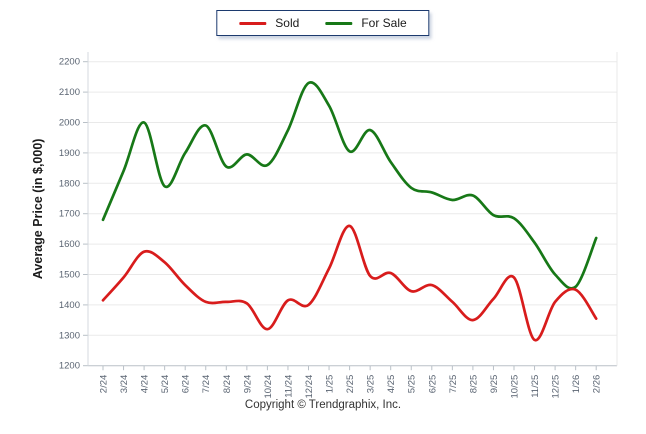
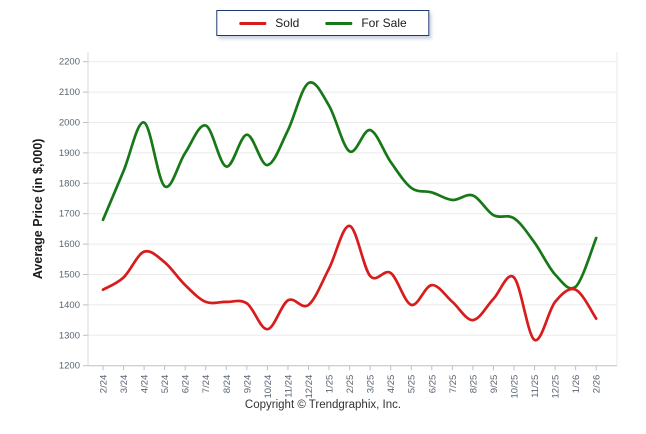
Sold/2/24: 1420 -> 1450
For Sale/9/24: 1900 -> 1960
Sold/5/25: 1440 -> 1400
